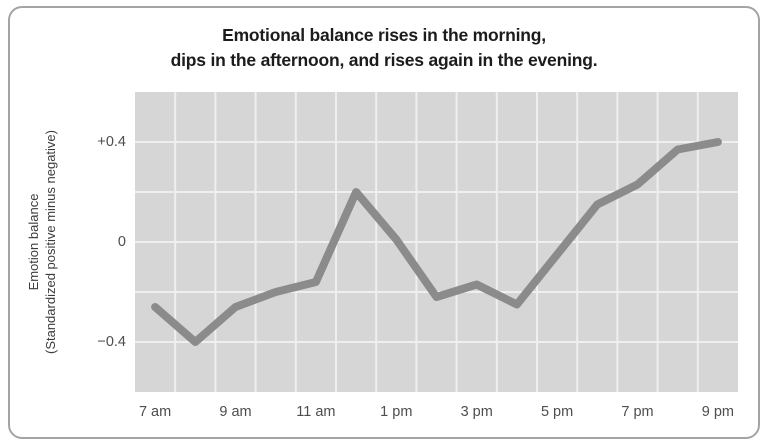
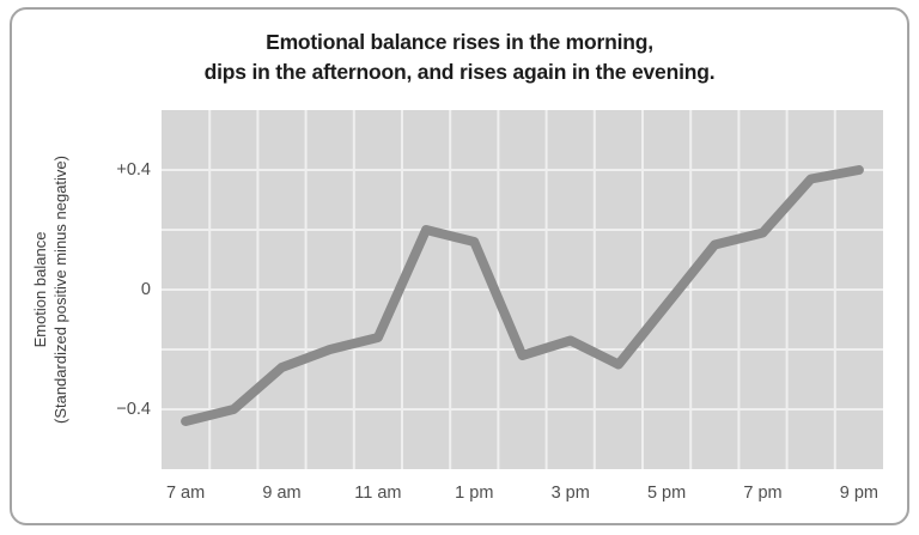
7 am: -0.26 -> -0.44
1 pm: 0.01 -> 0.16
7 pm: 0.23 -> 0.19
